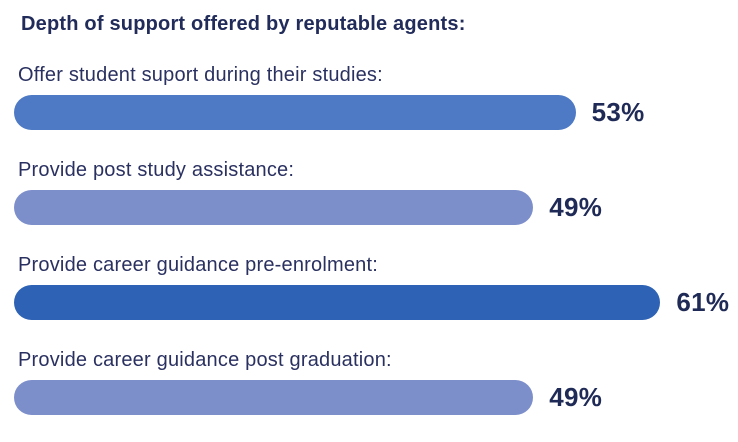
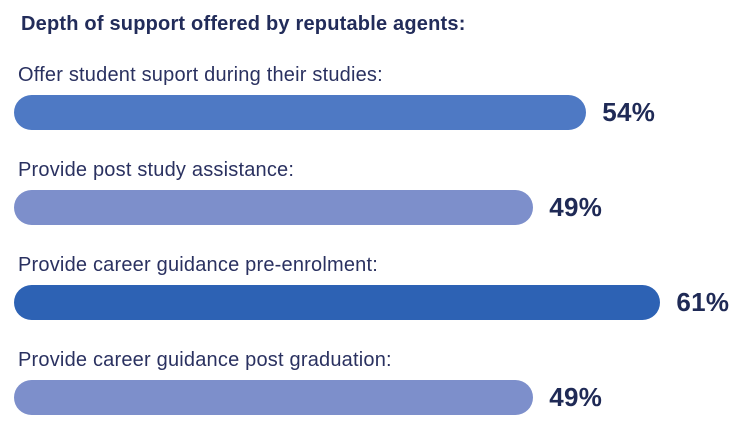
Offer student suport during their studies:: 53% -> 54%
